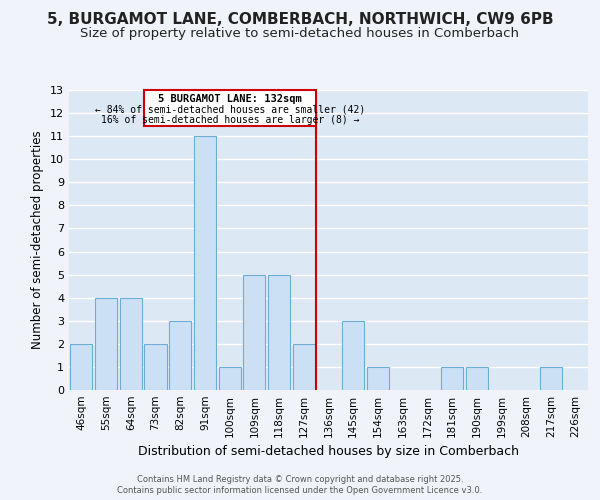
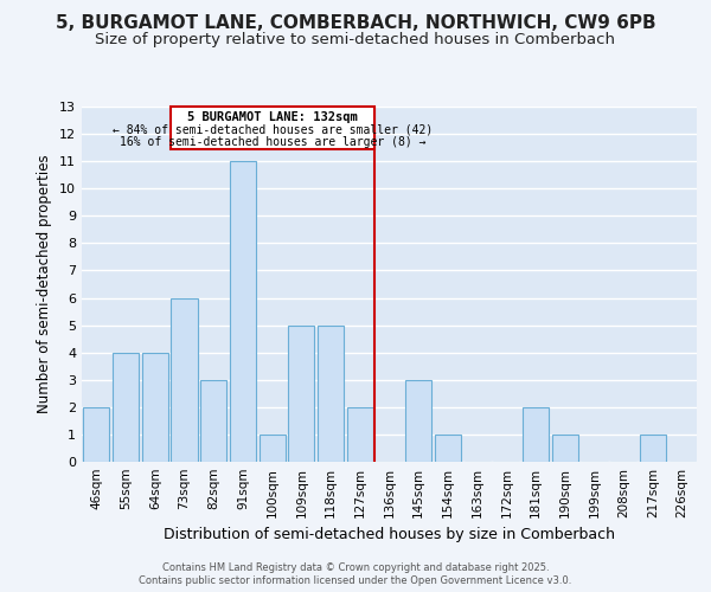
73sqm: 2 -> 6
181sqm: 1 -> 2
